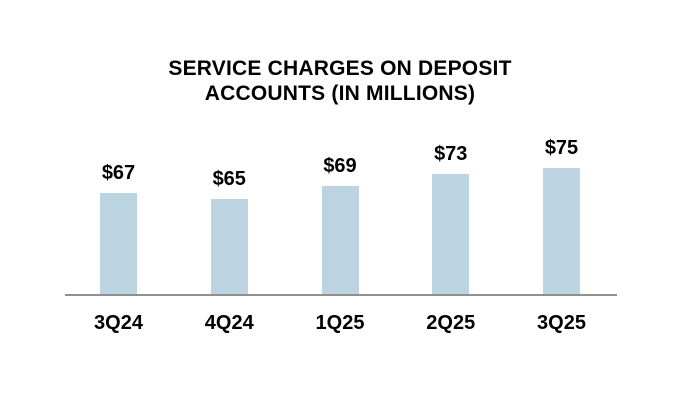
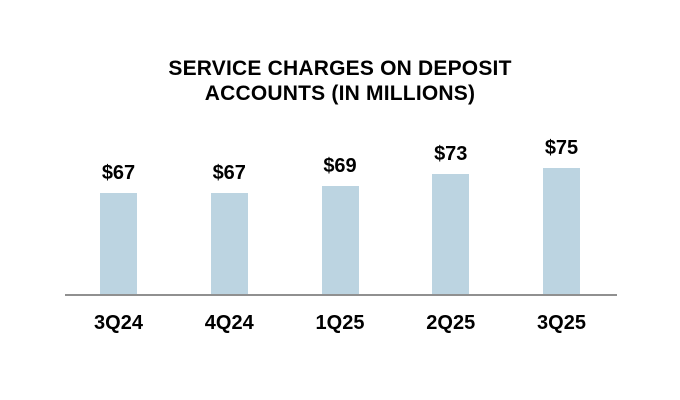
4Q24: $65 -> $67
